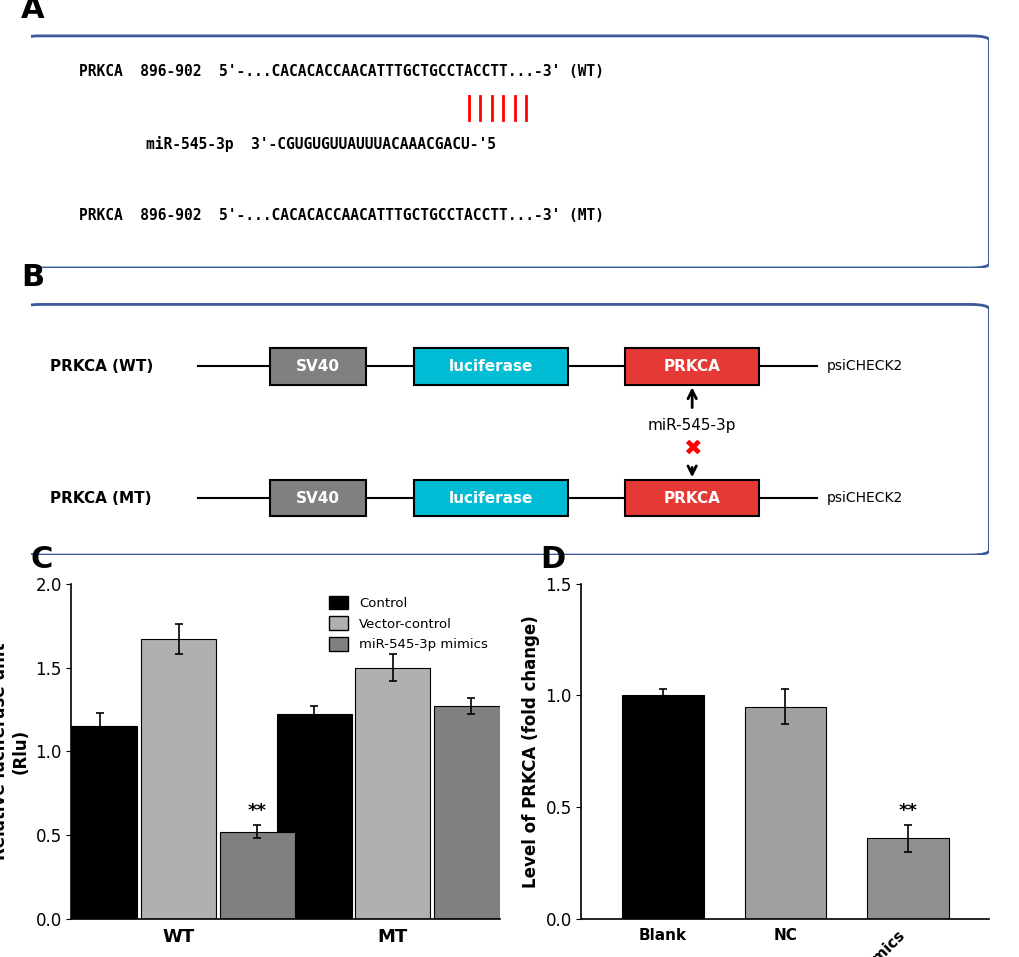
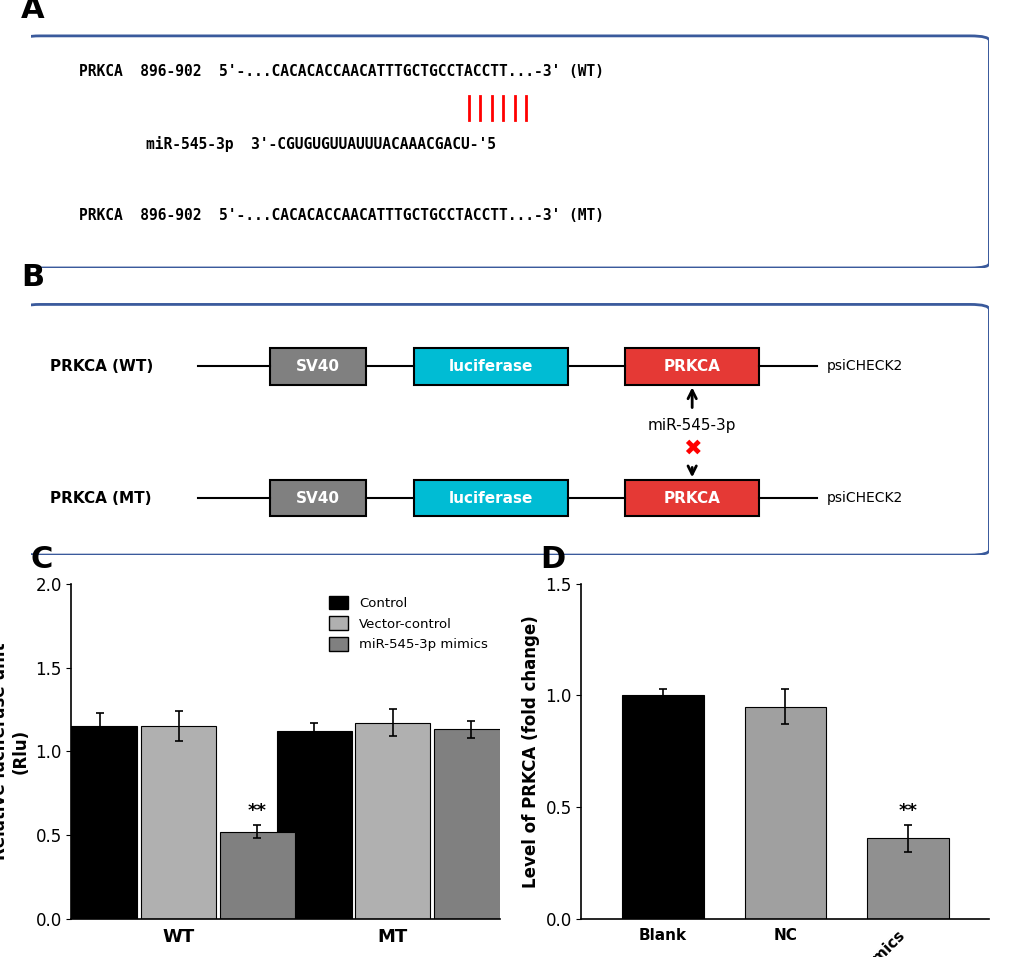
Vector-control/WT: 1.67 -> 1.15
Control/MT: 1.22 -> 1.12
Vector-control/MT: 1.50 -> 1.17
miR-545-3p mimics/MT: 1.27 -> 1.13
